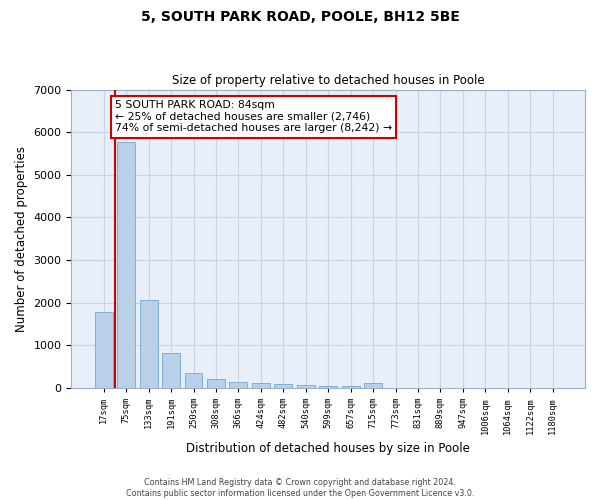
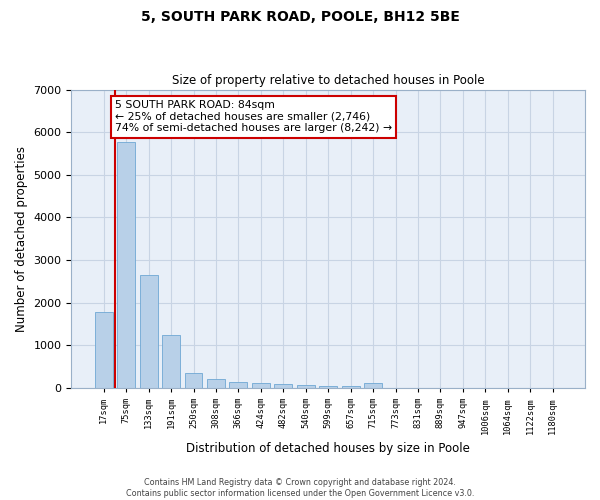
133sqm: 2060 -> 2650
191sqm: 820 -> 1250
